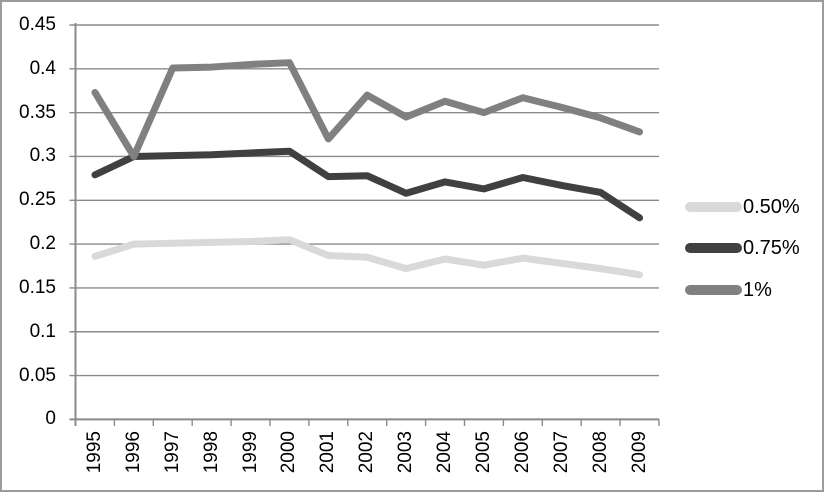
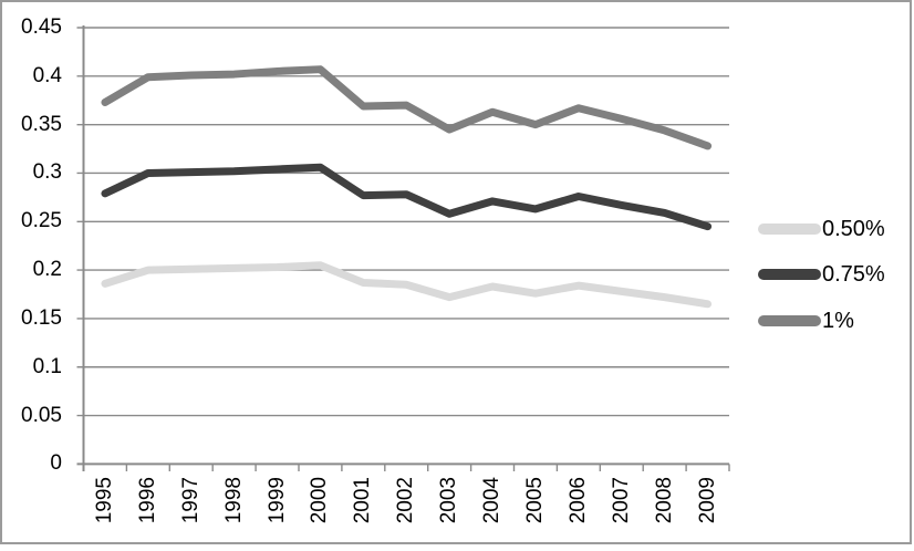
1%/1996: 0.30 -> 0.40
1%/2001: 0.32 -> 0.37
0.75%/2009: 0.23 -> 0.24
